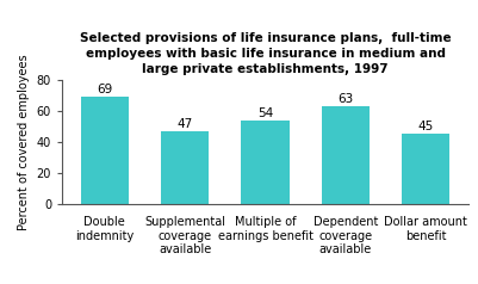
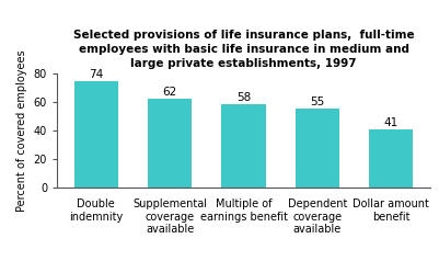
Double indemnity: 69 -> 74
Supplemental coverage available: 47 -> 62
Multiple of earnings benefit: 54 -> 58
Dependent coverage available: 63 -> 55
Dollar amount benefit: 45 -> 41
